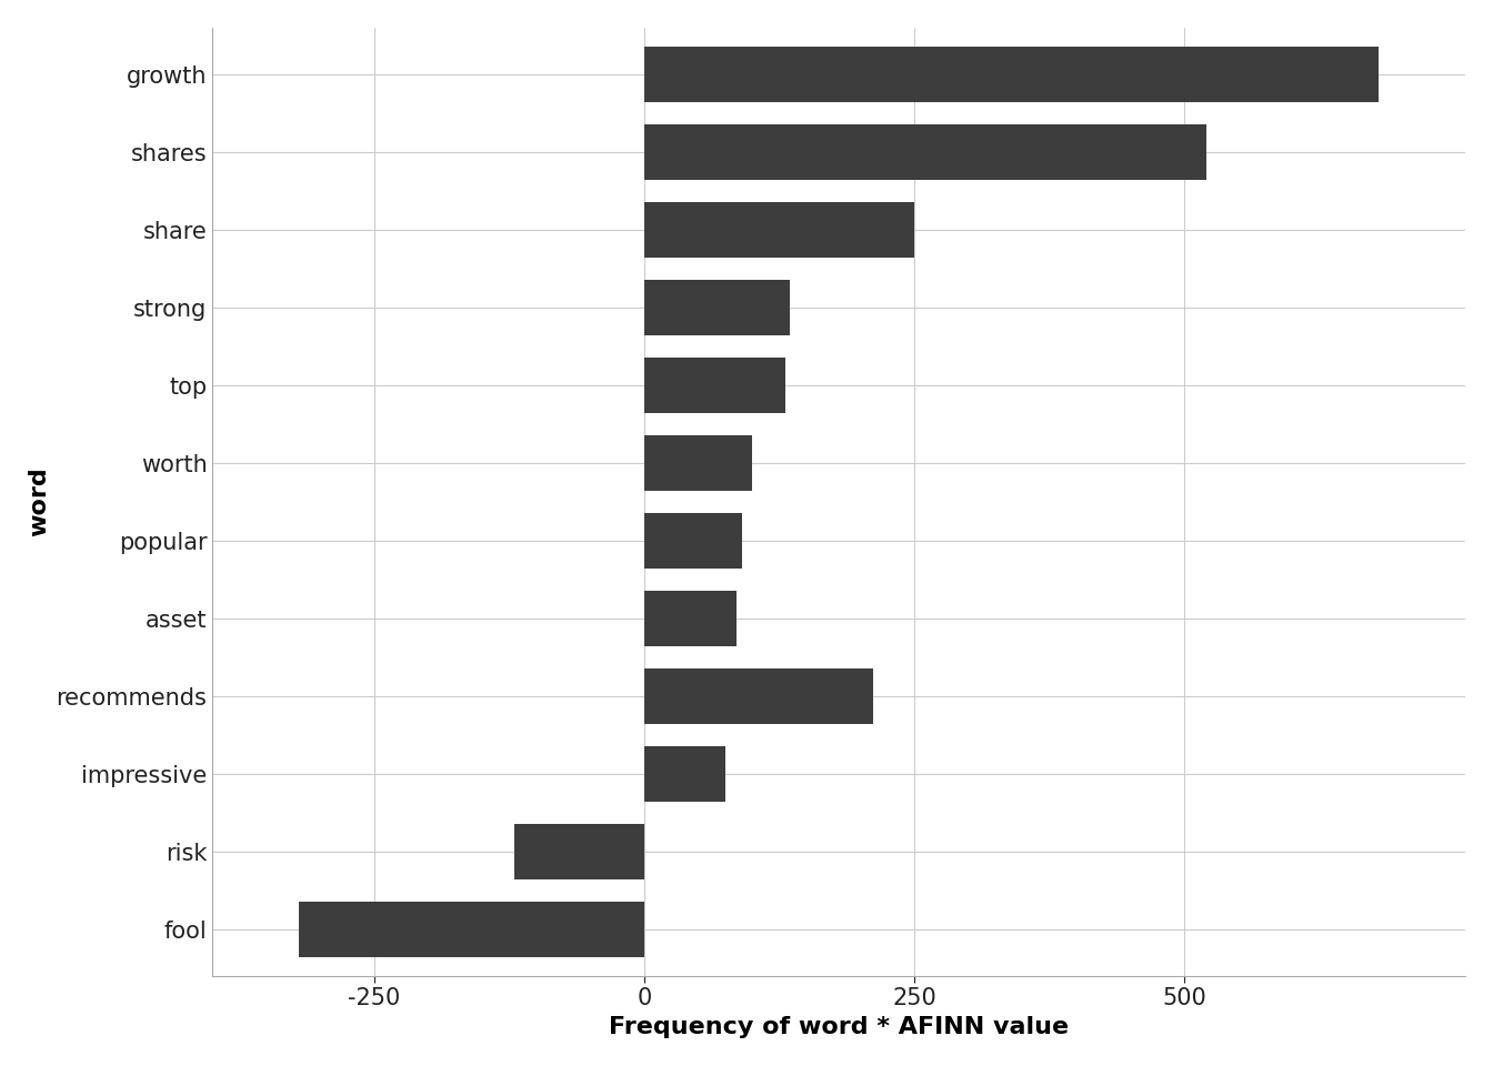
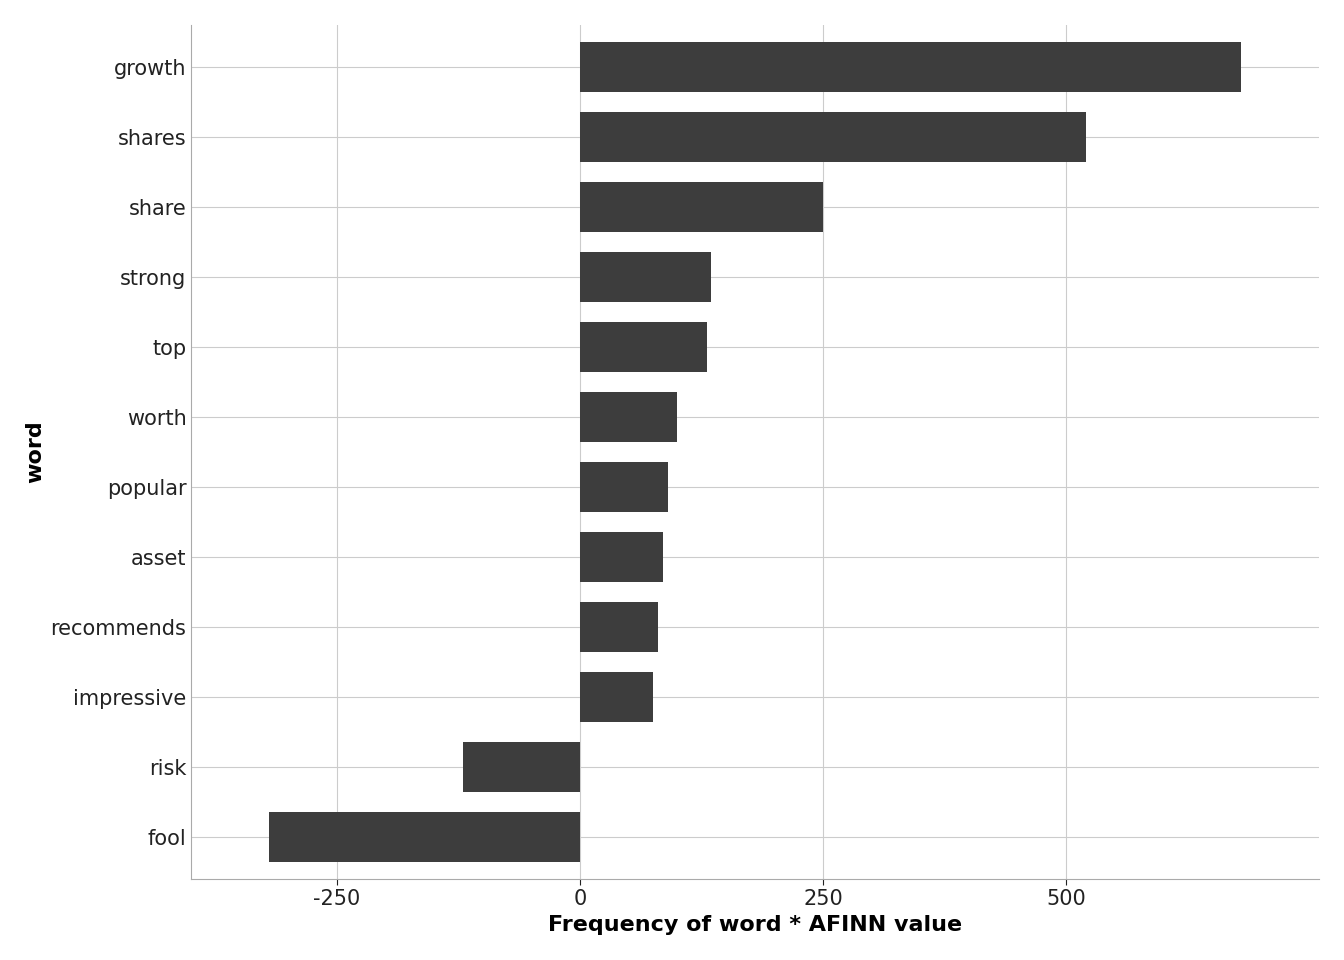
recommends: 212 -> 80
